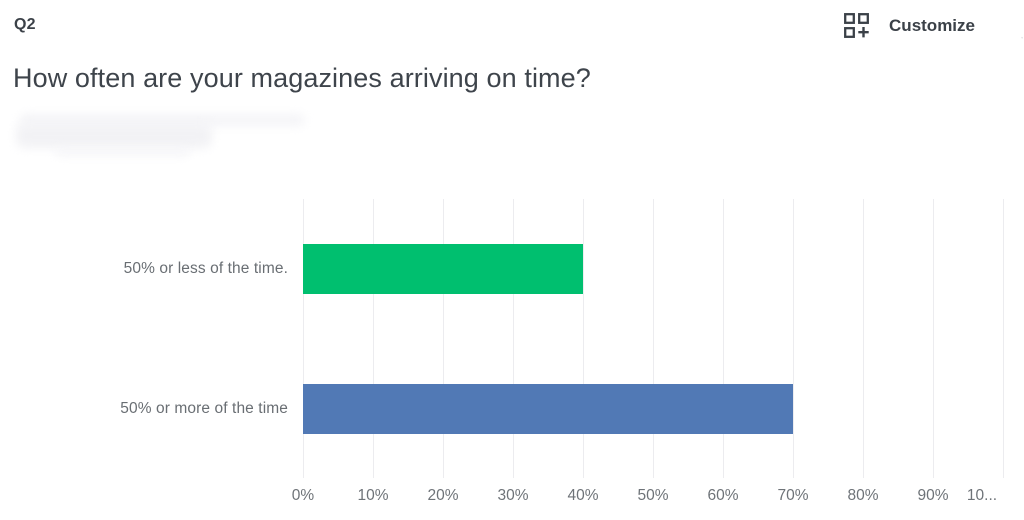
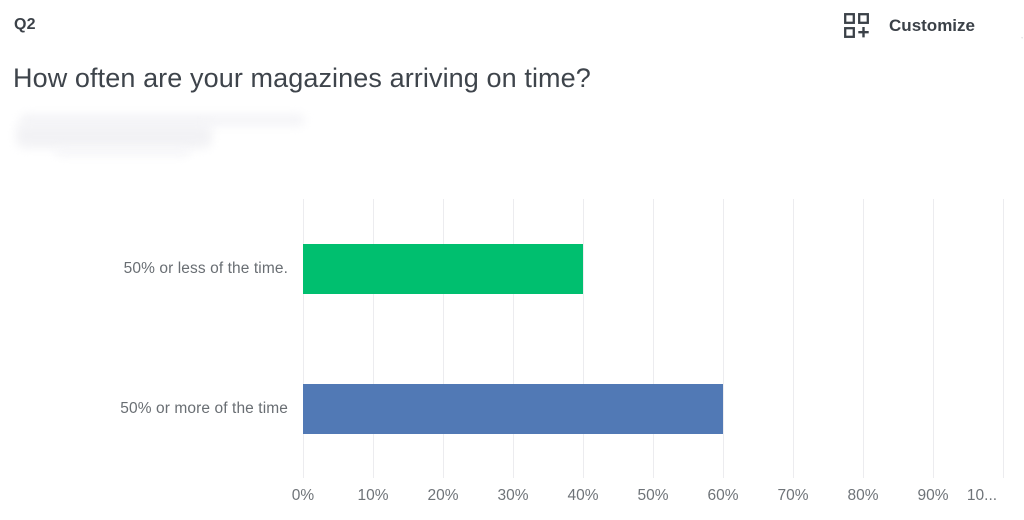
50% or more of the time: 70% -> 60%
